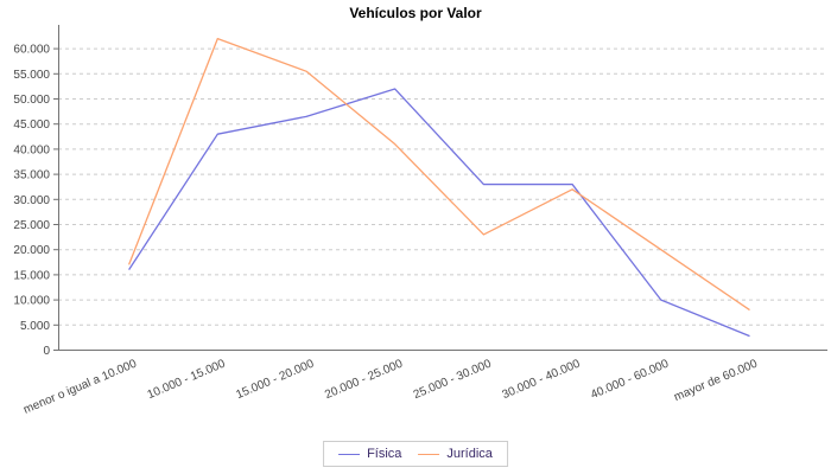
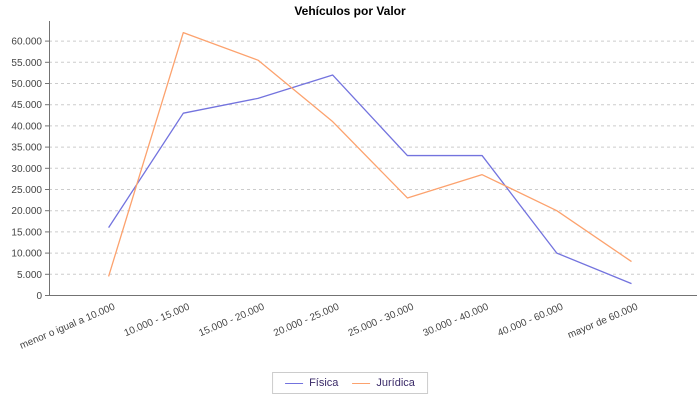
Jurídica/menor o igual a 10.000: 17000 -> 4000
Jurídica/30.000 - 40.000: 32000 -> 28000
